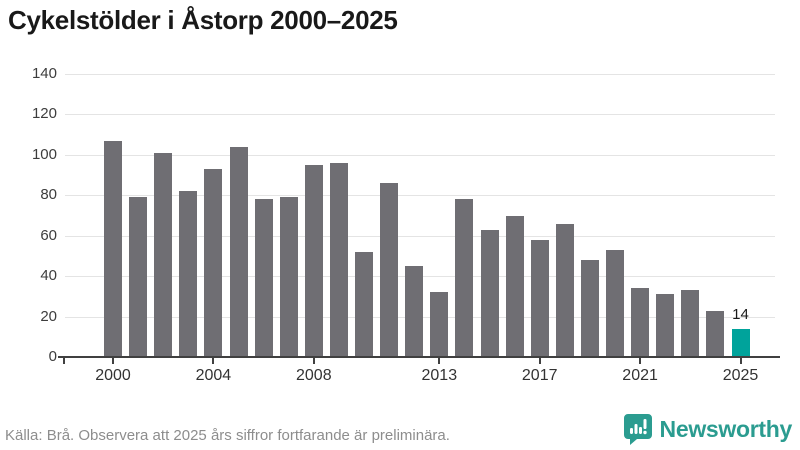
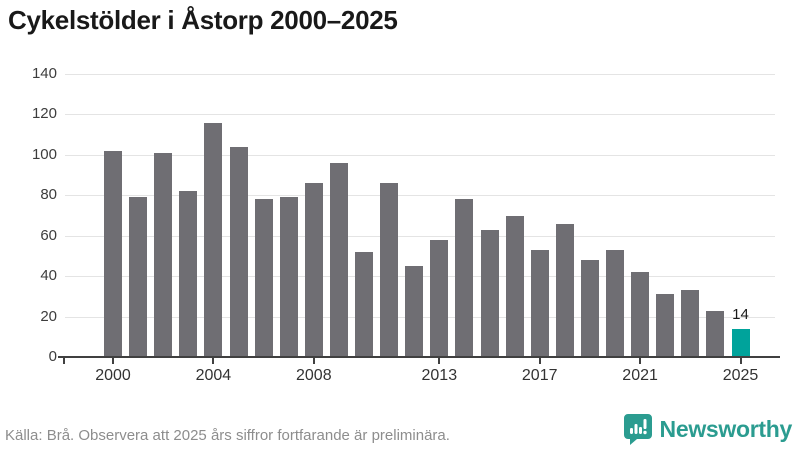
2000: 107 -> 102
2004: 93 -> 116
2008: 95 -> 86
2013: 32 -> 58
2017: 58 -> 53
2021: 34 -> 42
